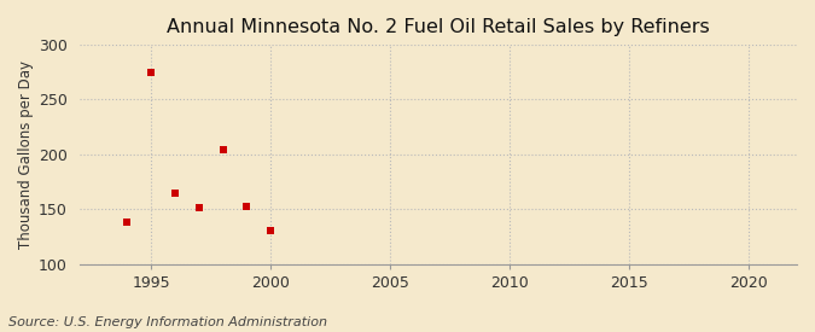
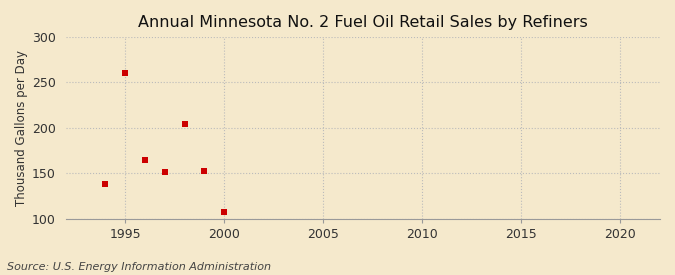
1995: 274 -> 260
2000: 130 -> 107
